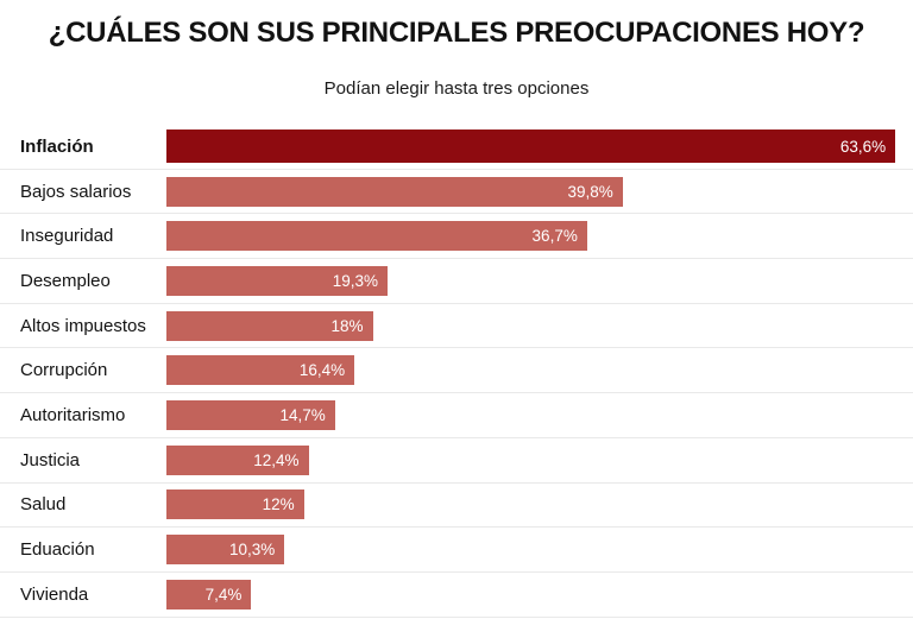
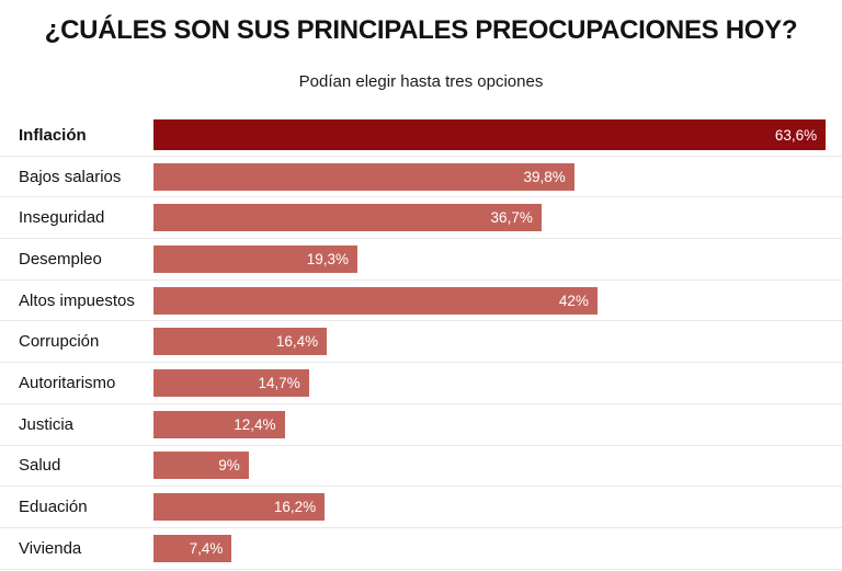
Altos impuestos: 18% -> 42%
Salud: 12% -> 9%
Eduación: 10,3% -> 16,2%
